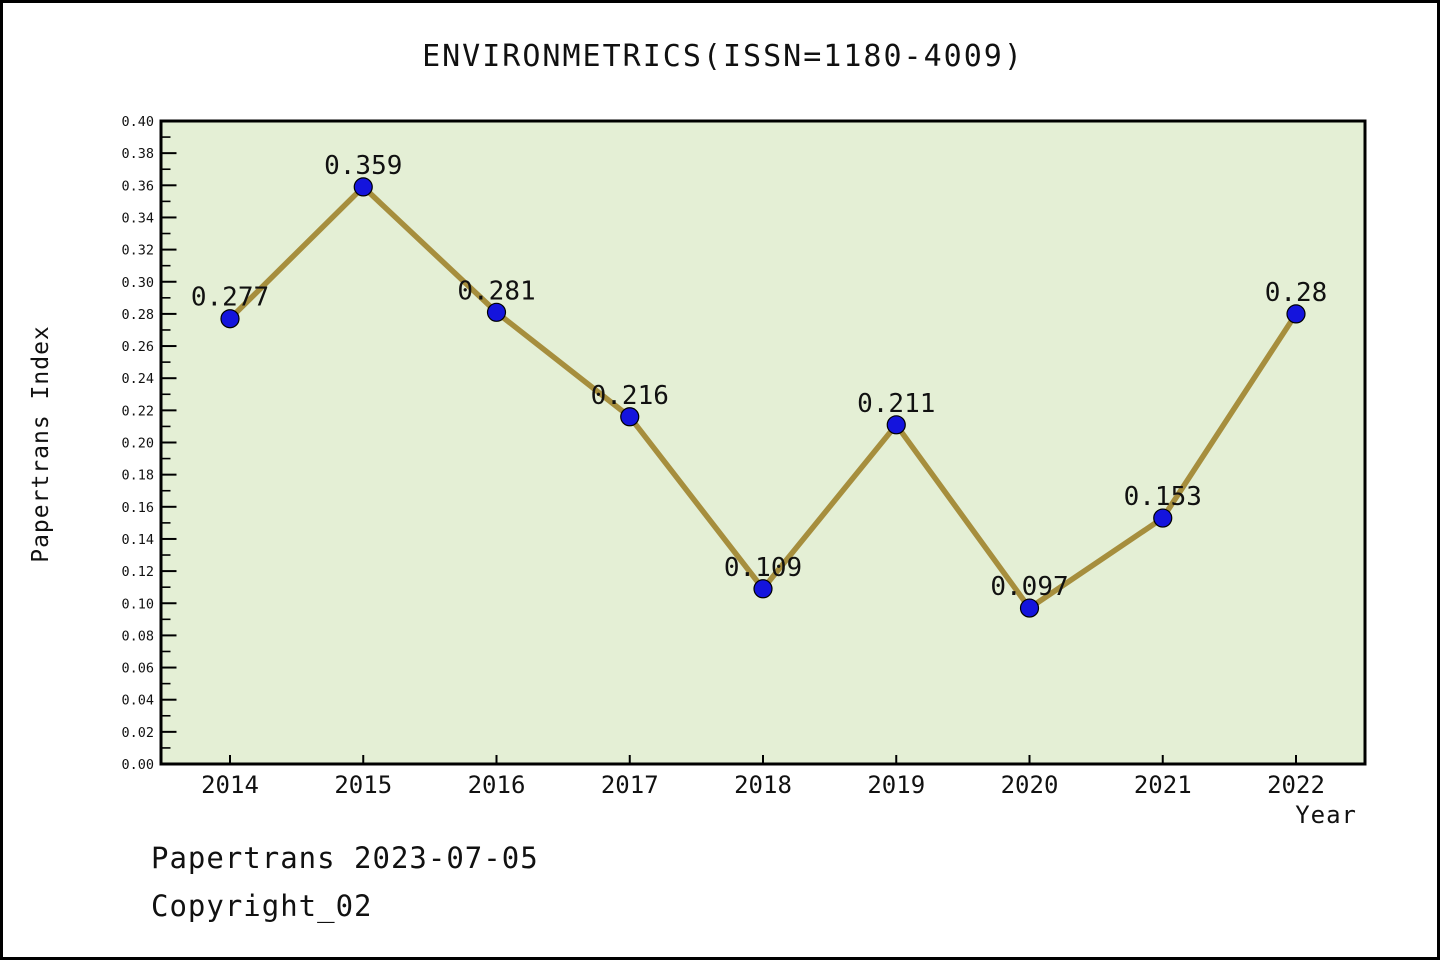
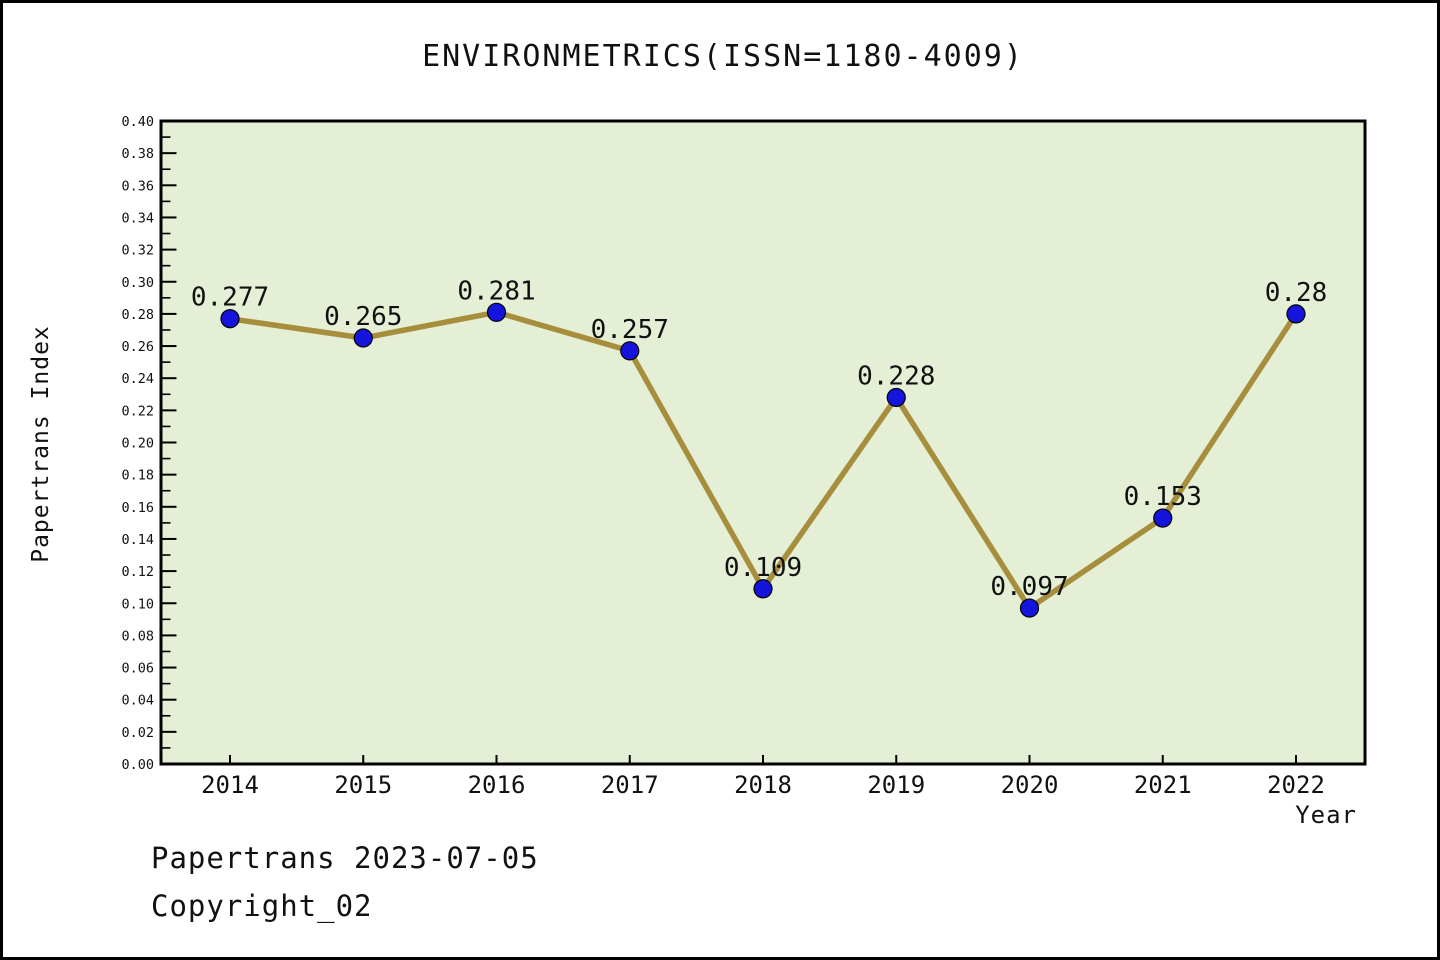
2015: 0.359 -> 0.265
2017: 0.216 -> 0.257
2019: 0.211 -> 0.228
